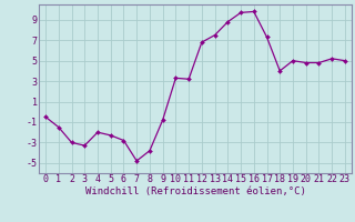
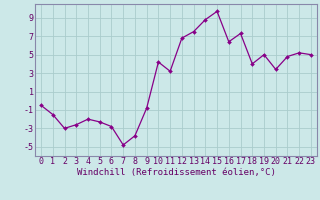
3: -3.3 -> -2.6
10: 3.3 -> 4.2
16: 9.8 -> 6.4
20: 4.8 -> 3.4
